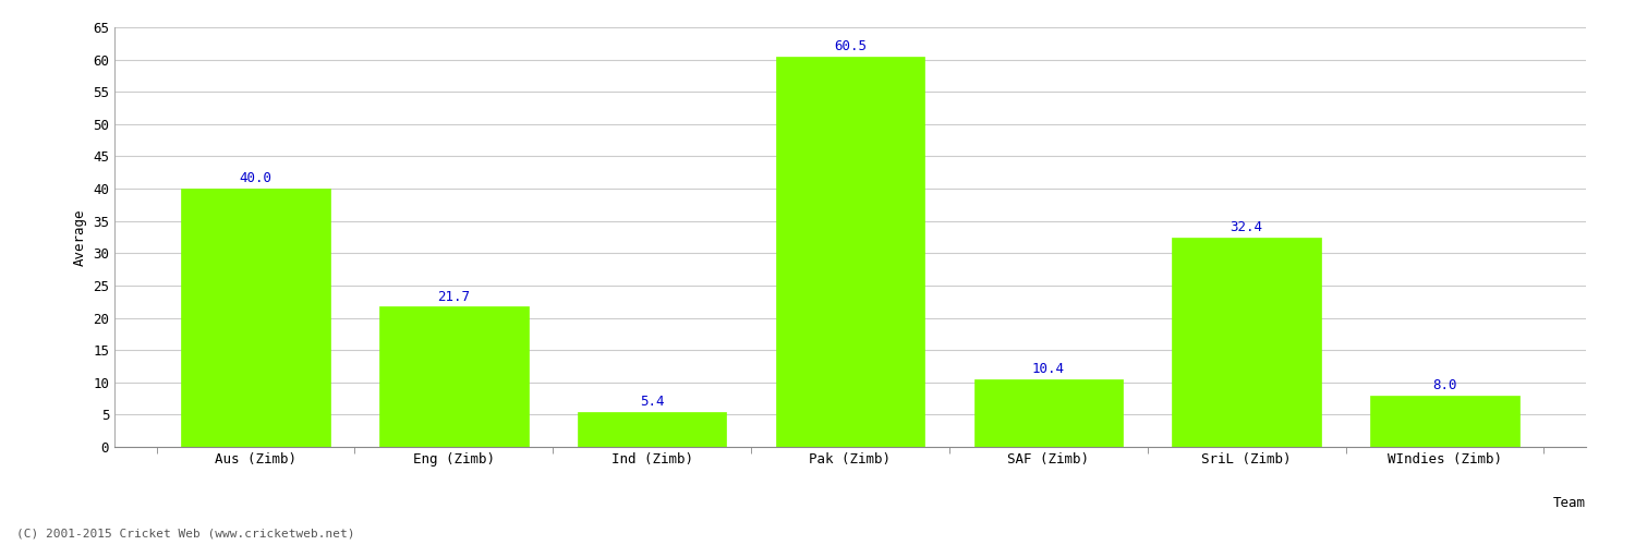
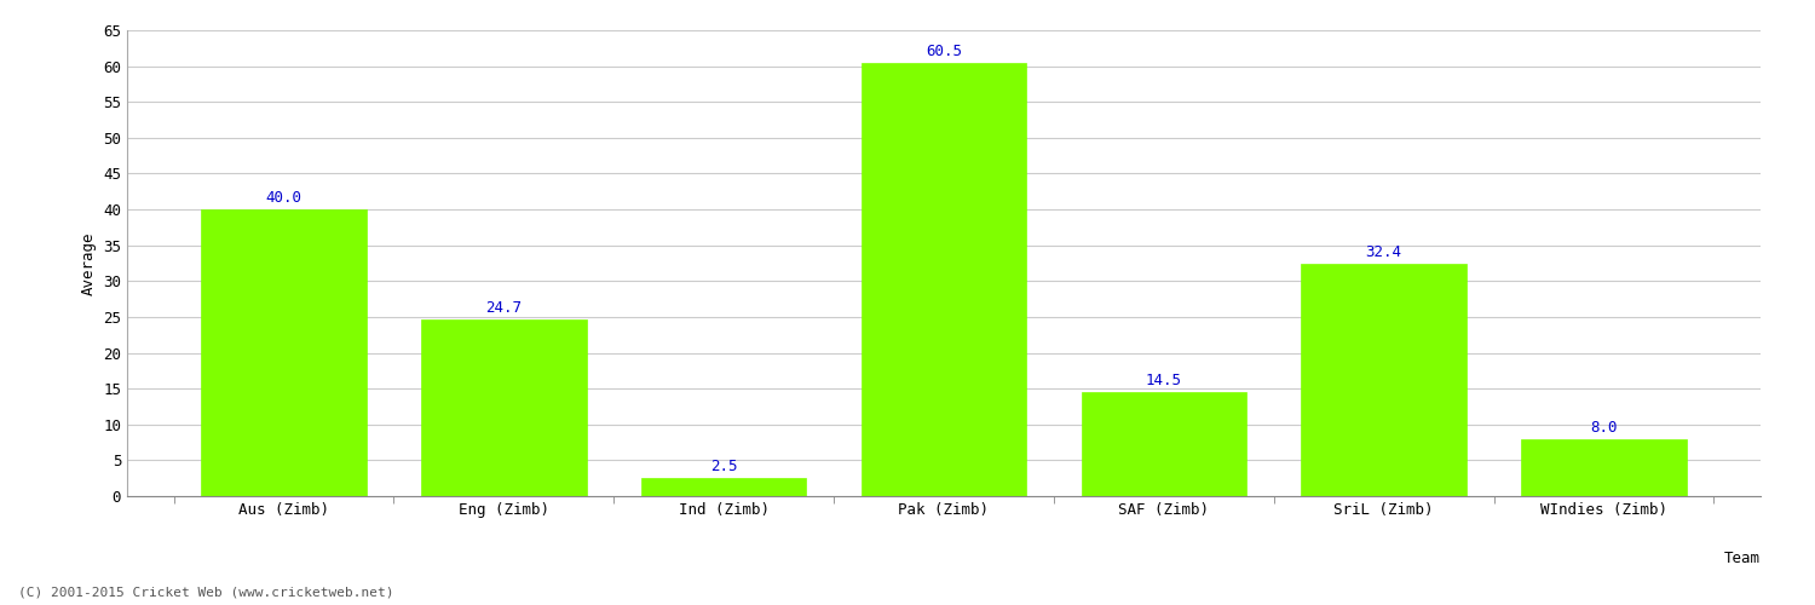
Eng (Zimb): 21.7 -> 24.7
Ind (Zimb): 5.4 -> 2.5
SAF (Zimb): 10.4 -> 14.5
